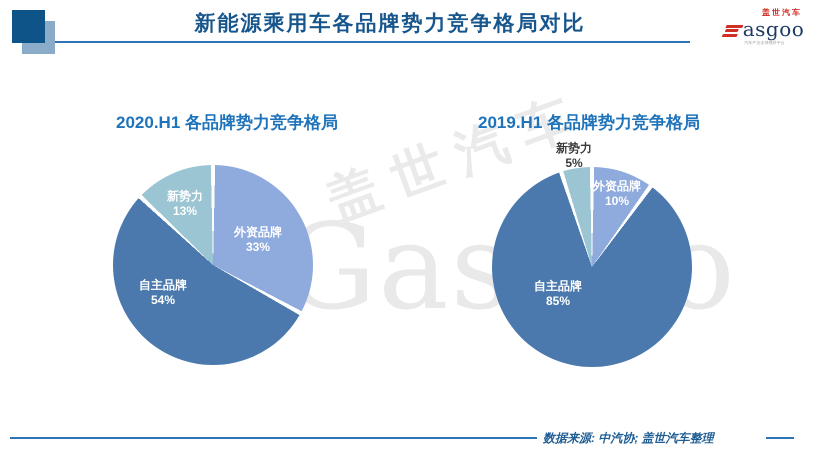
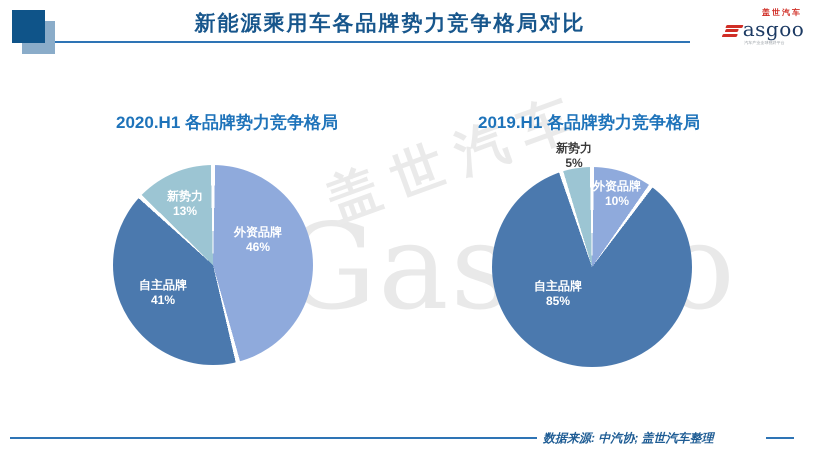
2020.H1 各品牌势力竞争格局/外资品牌: 33% -> 46%
2020.H1 各品牌势力竞争格局/自主品牌: 54% -> 41%
